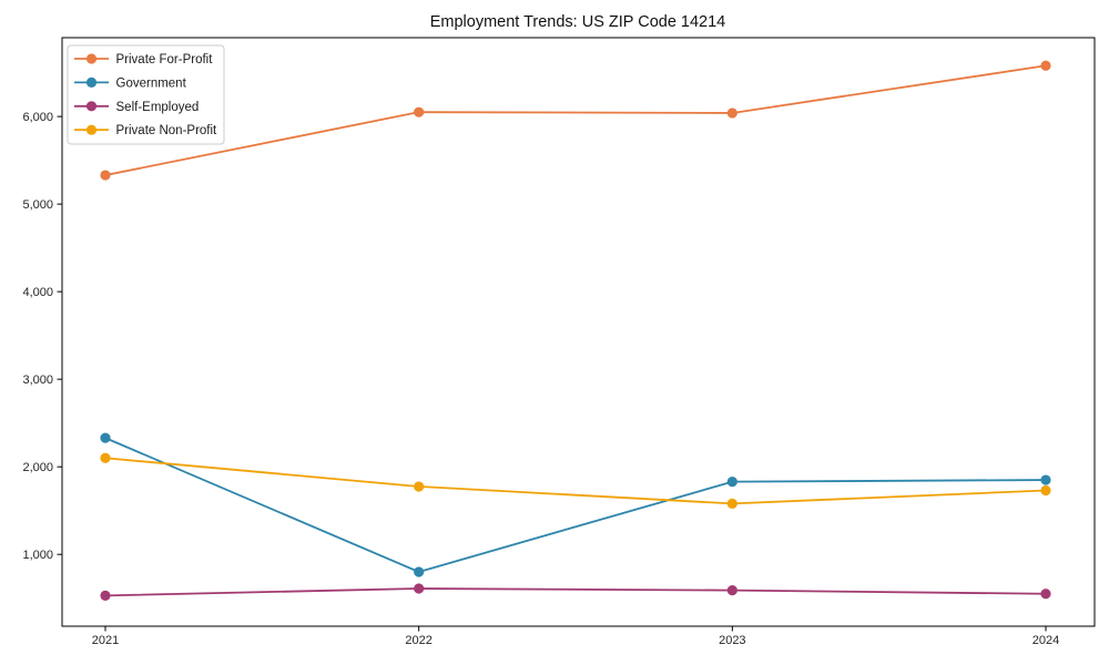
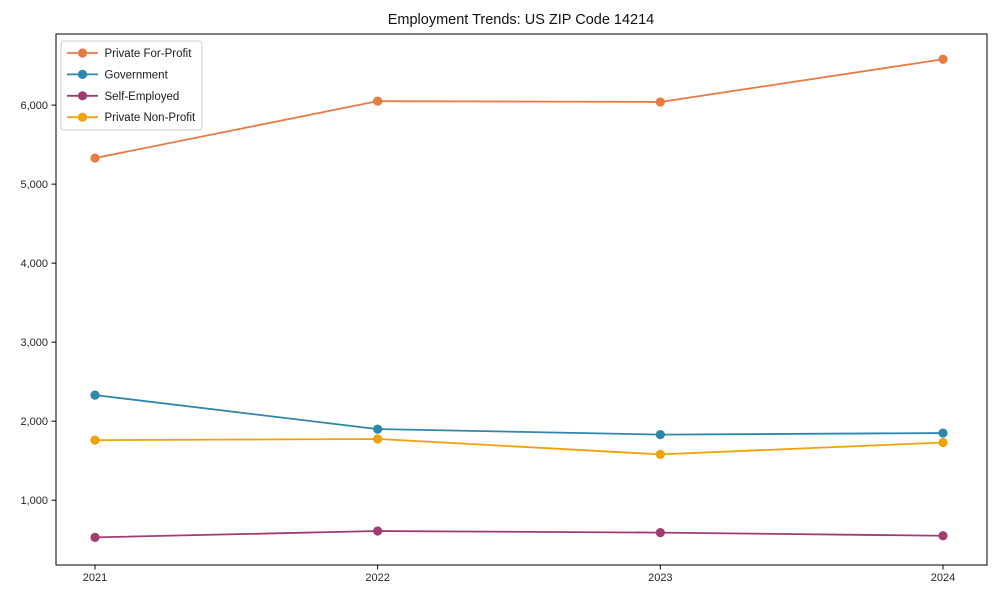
Private Non-Profit/2021: 2100 -> 1800
Government/2022: 800 -> 1900
